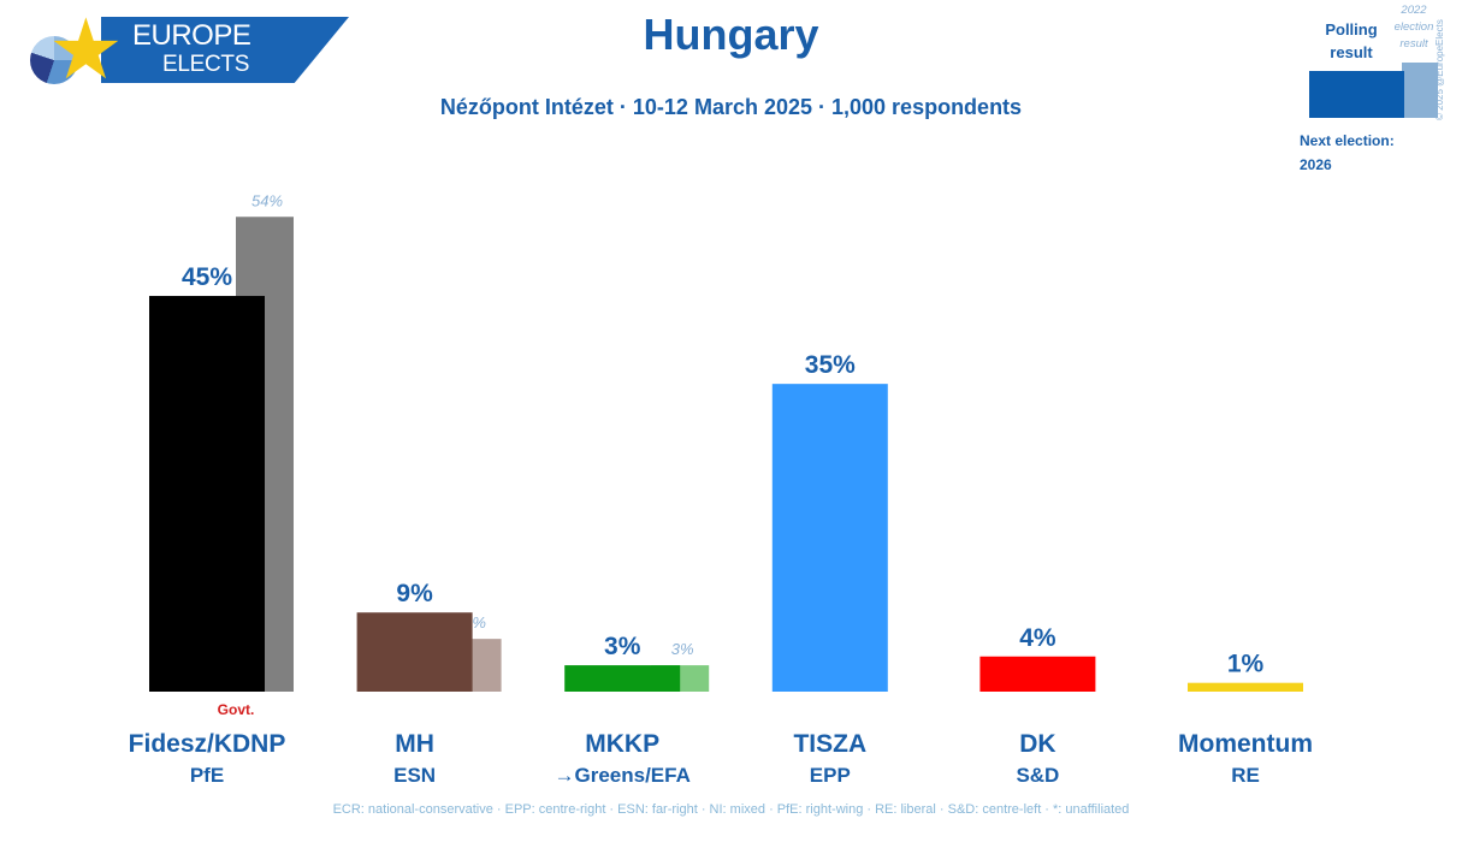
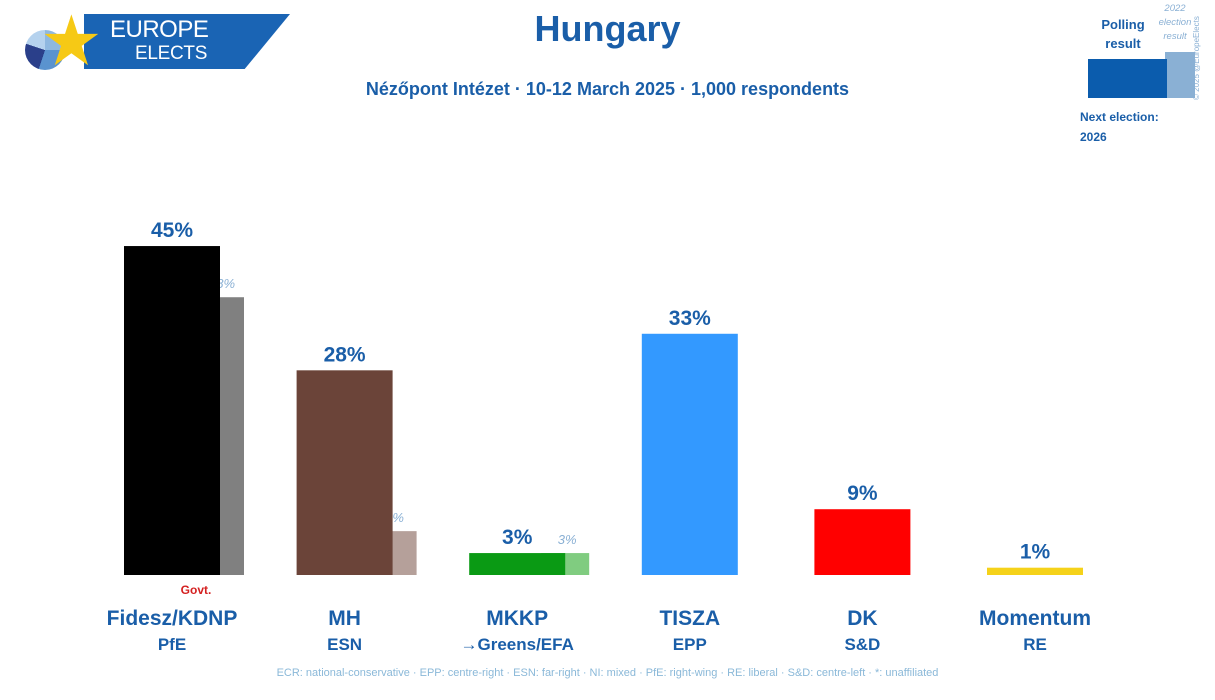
2022 election result/Fidesz/KDNP: 54% -> 38%
Polling result/MH: 9% -> 28%
Polling result/TISZA: 35% -> 33%
Polling result/DK: 4% -> 9%
